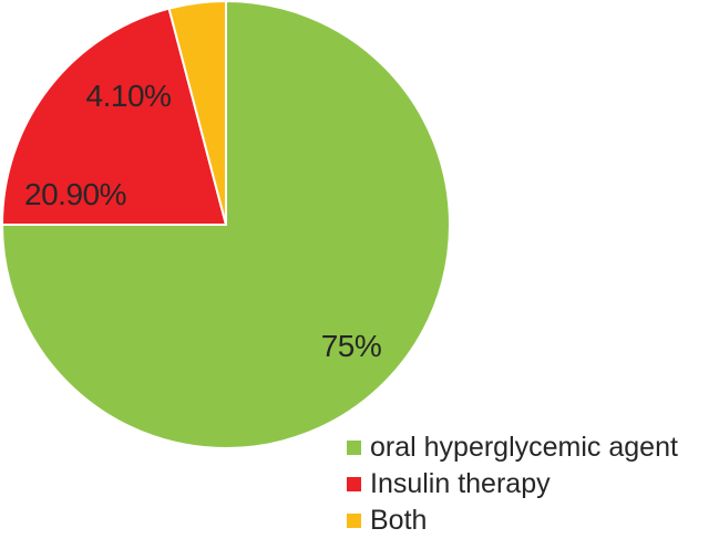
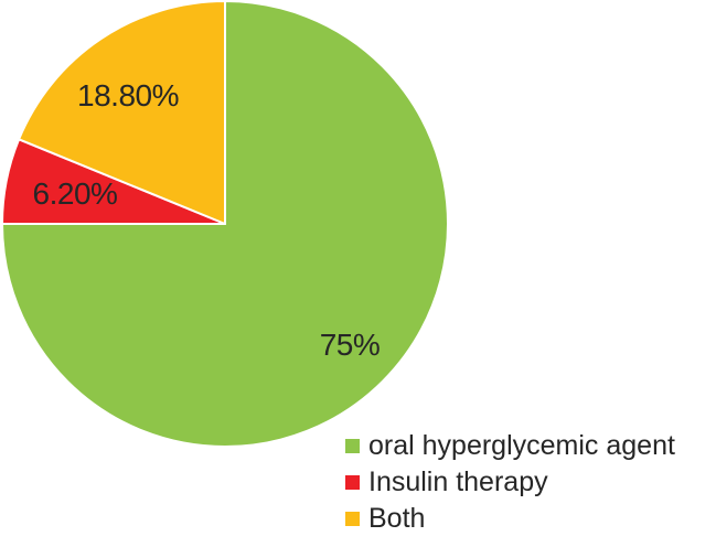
Insulin therapy: 20.90% -> 6.20%
Both: 4.10% -> 18.80%
